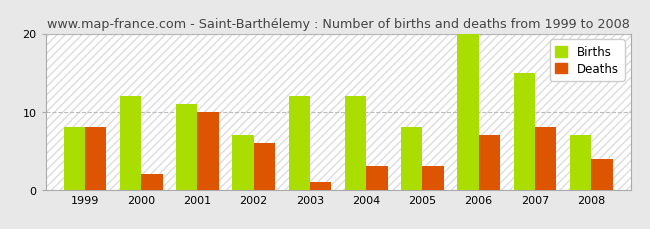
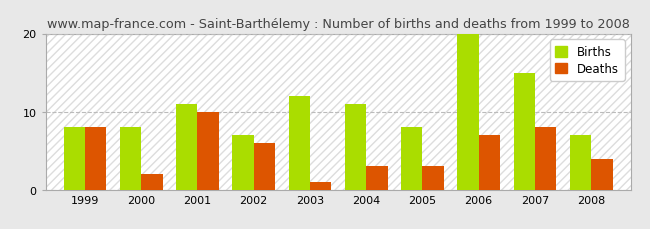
Births/2000: 12 -> 8
Births/2004: 12 -> 11
